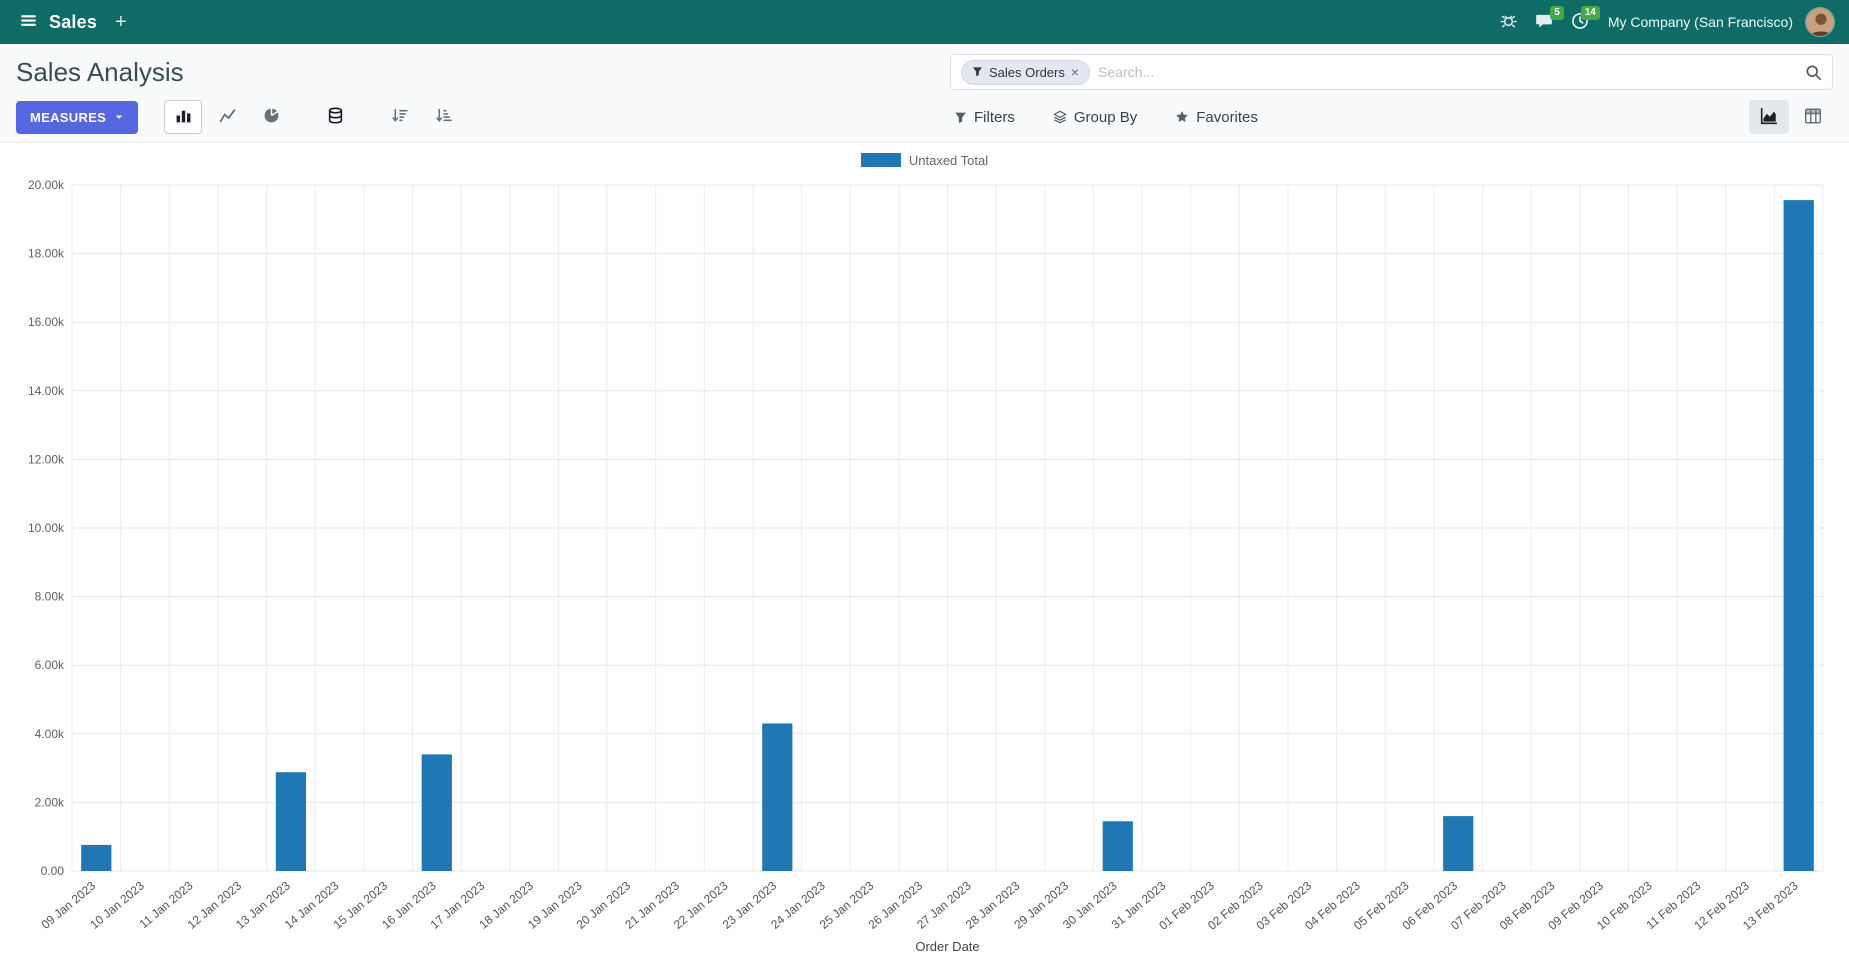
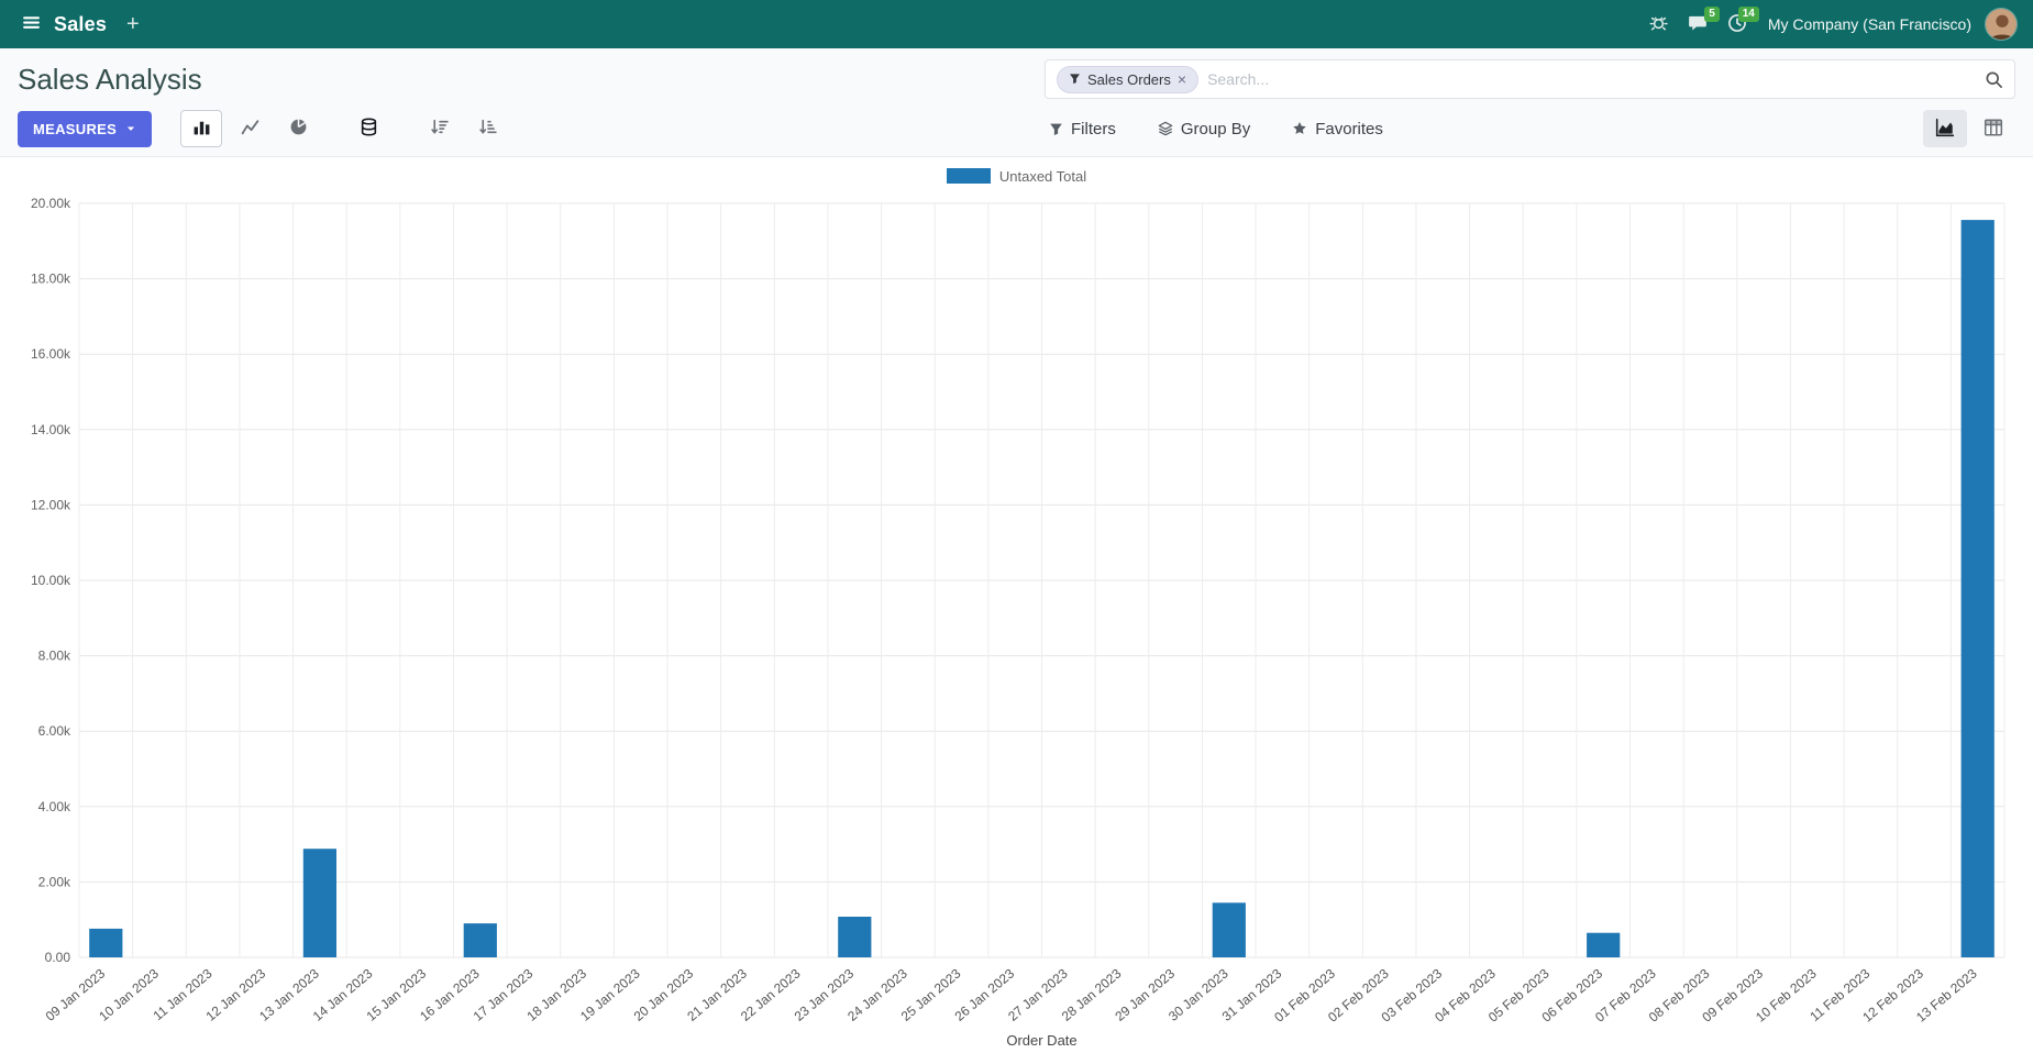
16 Jan 2023: 3.4k -> 0.9k
23 Jan 2023: 4.3k -> 1.1k
06 Feb 2023: 1.6k -> 0.6k
